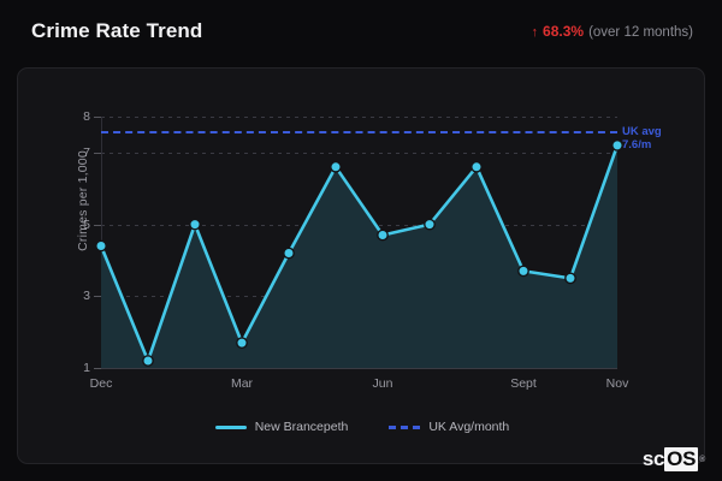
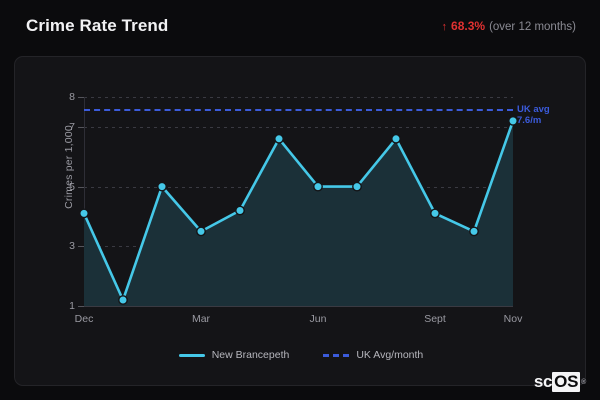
Dec: 4.4 -> 4.1
Mar: 1.7 -> 3.5
Jun: 4.7 -> 5.0
Sept: 3.7 -> 4.1
